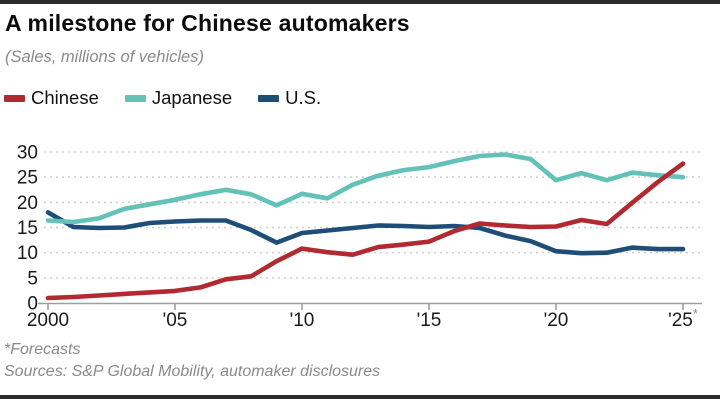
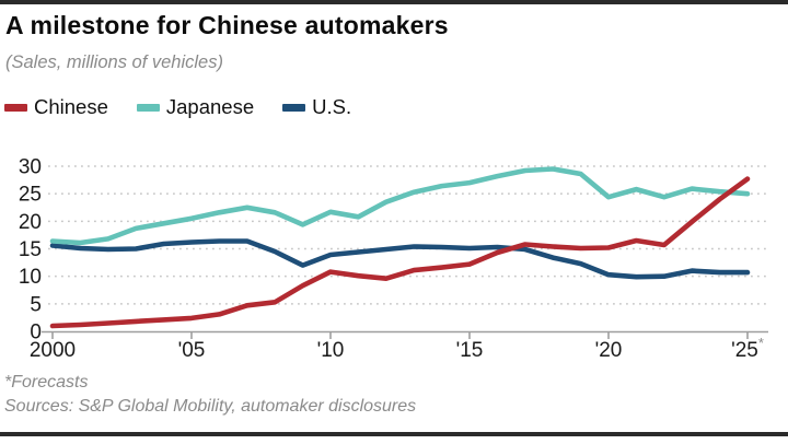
U.S./2000: 18 -> 16
